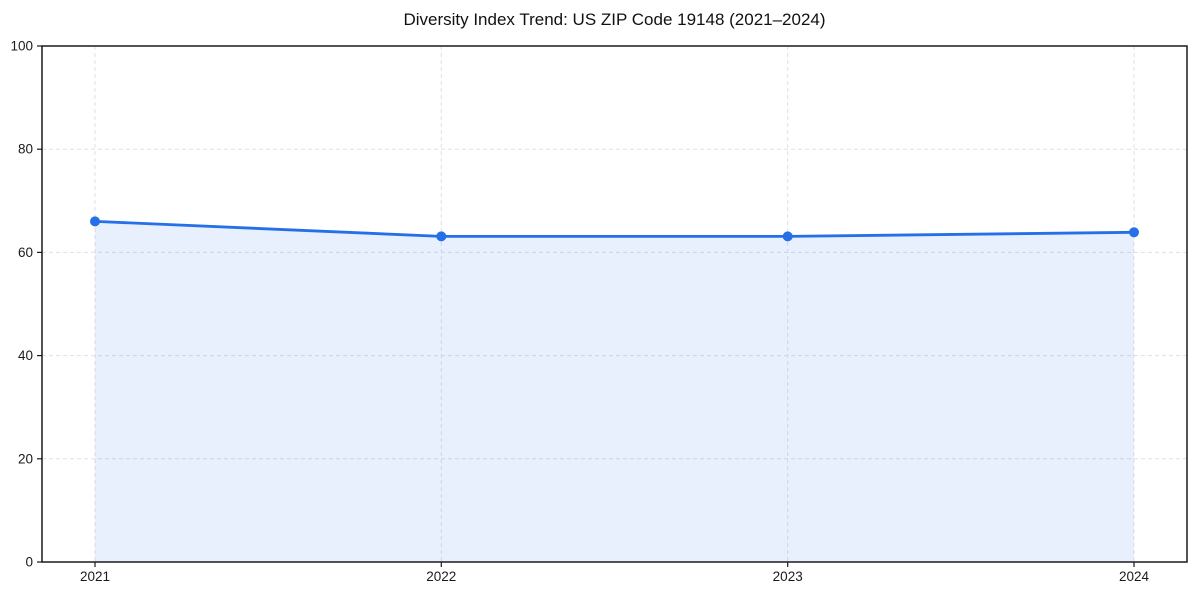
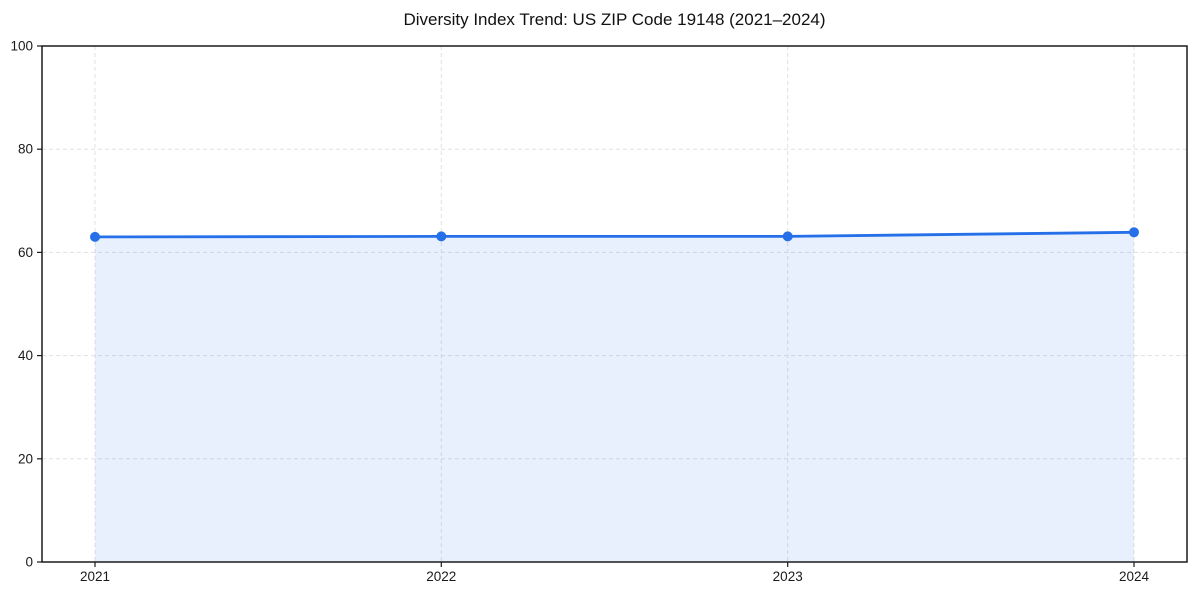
2021: 66 -> 63
